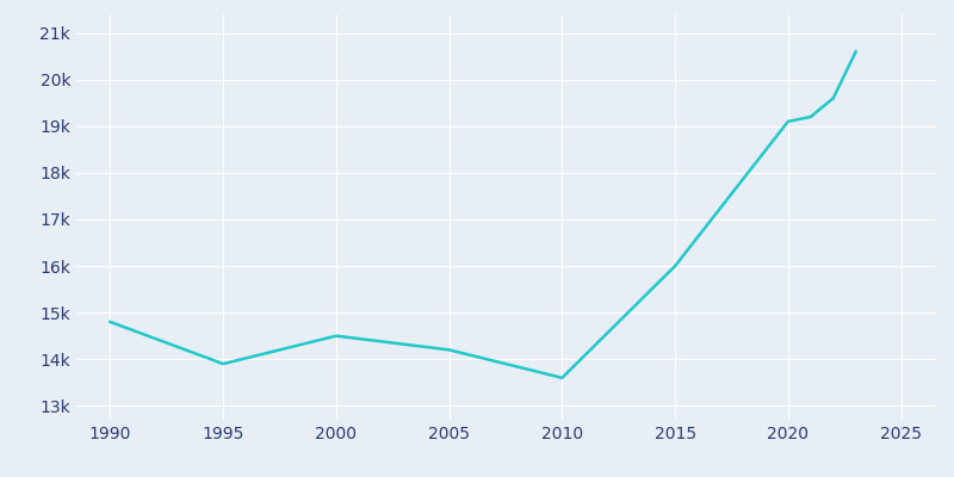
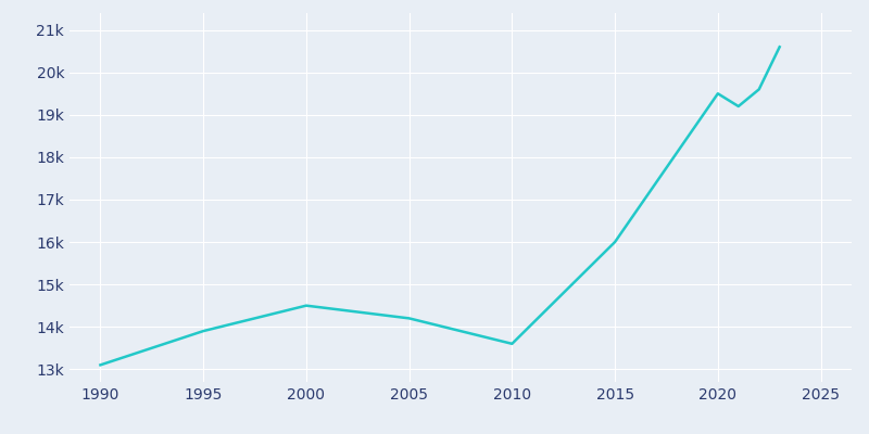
1990: 14.8k -> 13.1k
2020: 19.1k -> 19.5k
